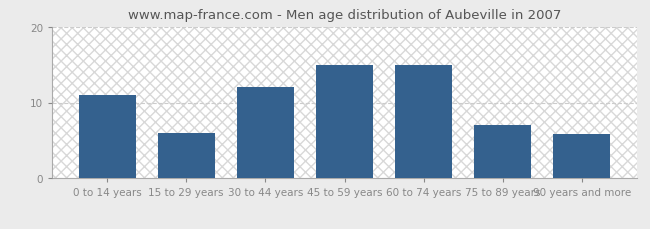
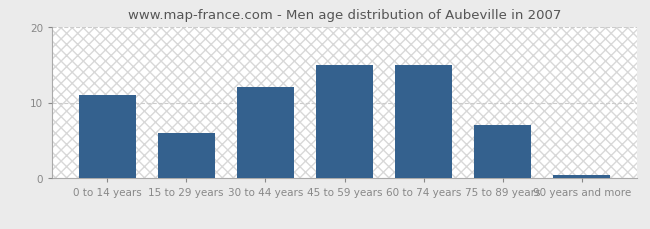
90 years and more: 5.8 -> 0.5
